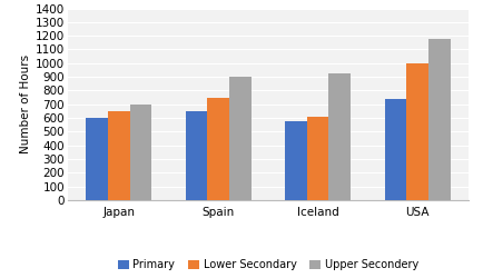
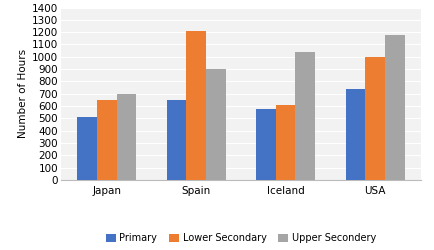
Primary/Japan: 600 -> 510
Lower Secondary/Spain: 750 -> 1210
Upper Secondery/Iceland: 920 -> 1040
